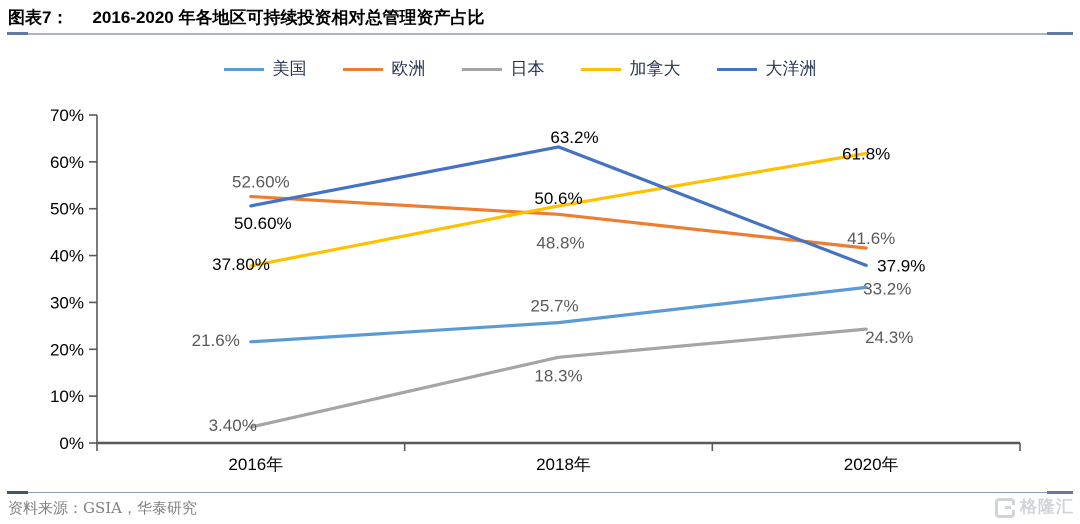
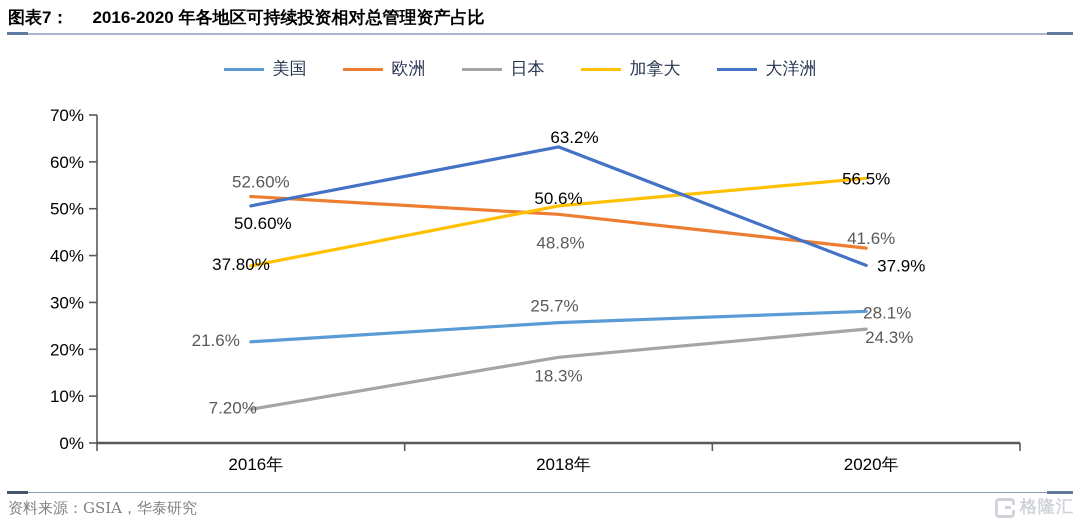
日本/2016年: 3.40% -> 7.20%
美国/2020年: 33.2% -> 28.1%
加拿大/2020年: 61.8% -> 56.5%
